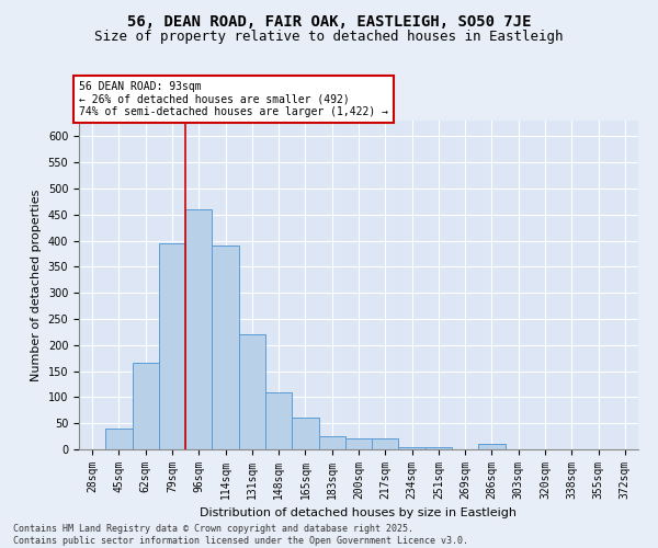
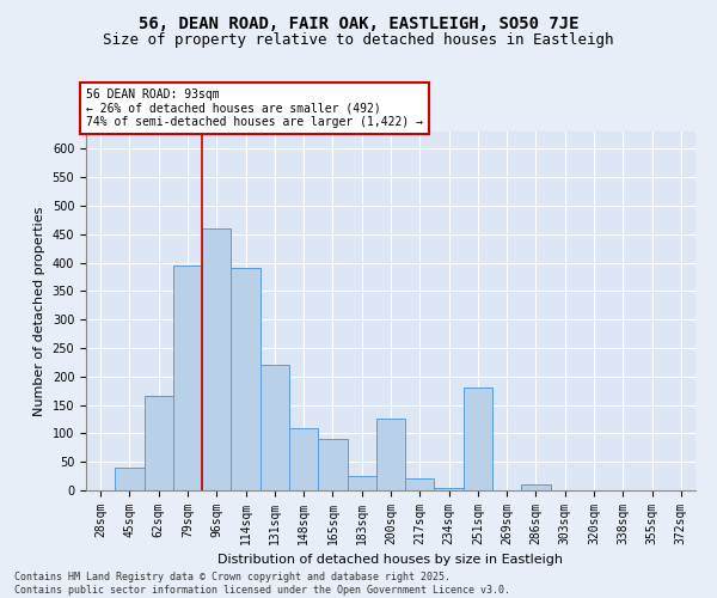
165sqm: 60 -> 90
200sqm: 20 -> 125
251sqm: 5 -> 180
